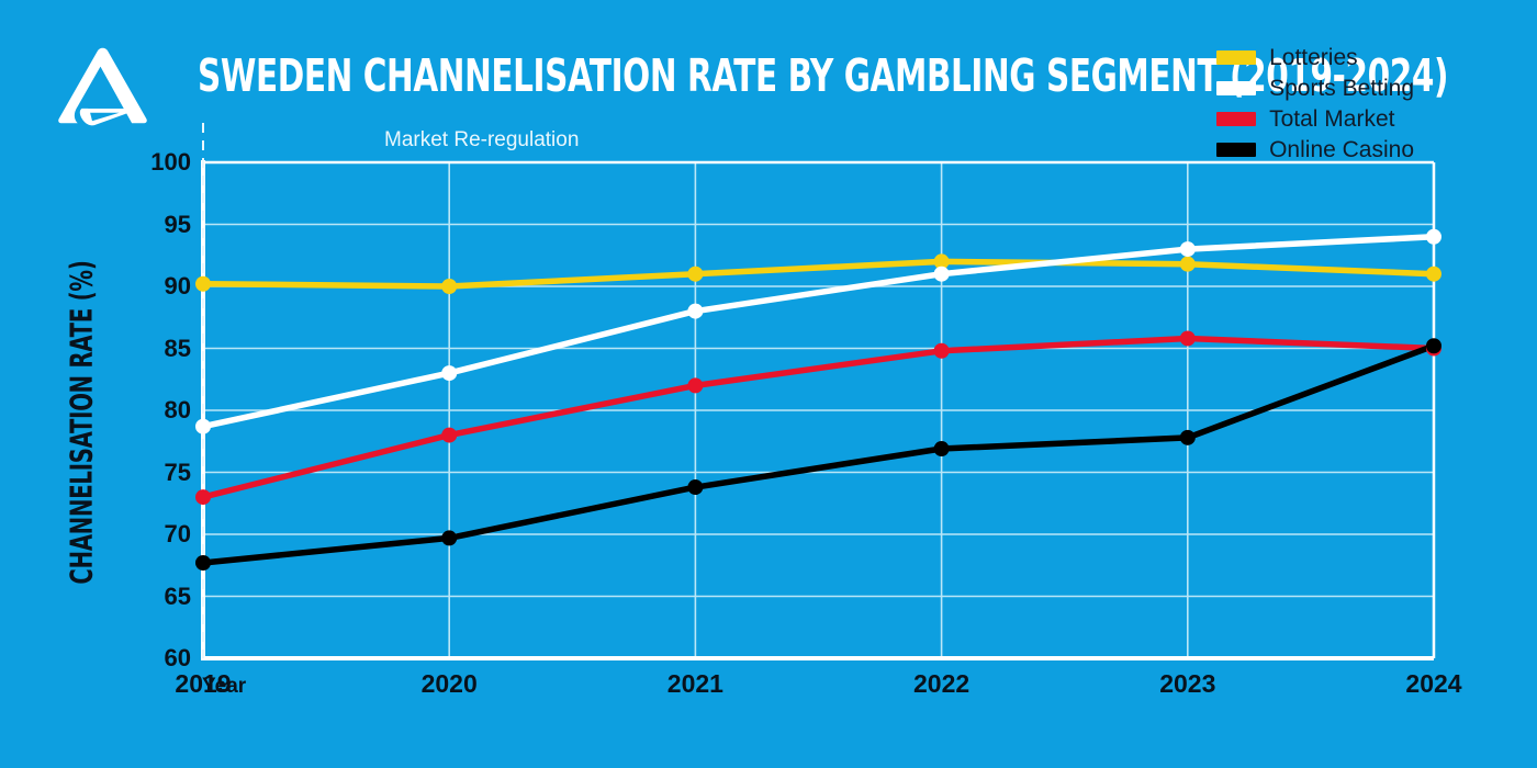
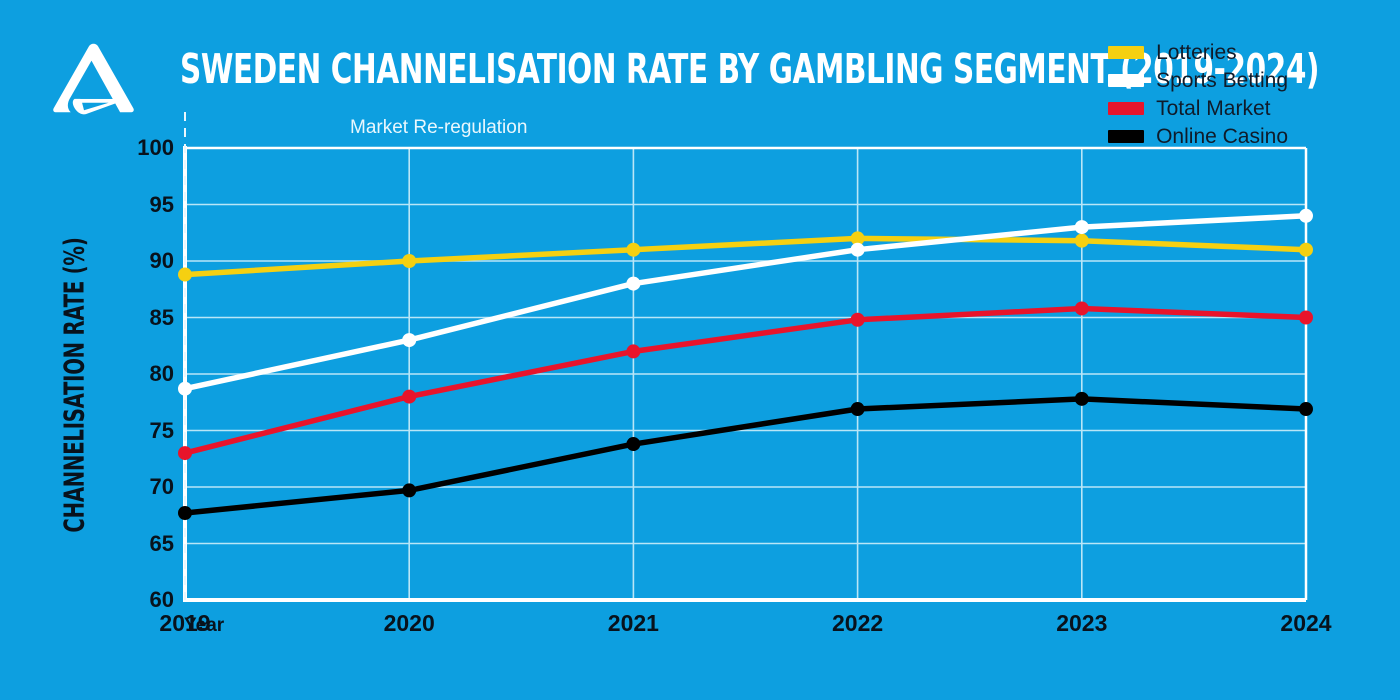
Lotteries/2019: 90.2 -> 88.8
Online Casino/2024: 85.2 -> 76.9
